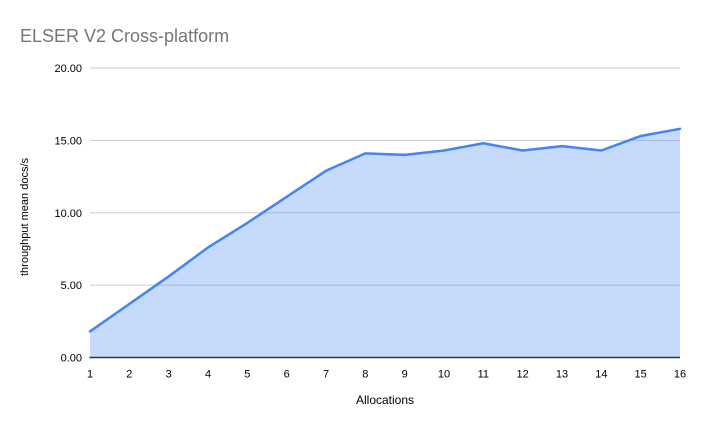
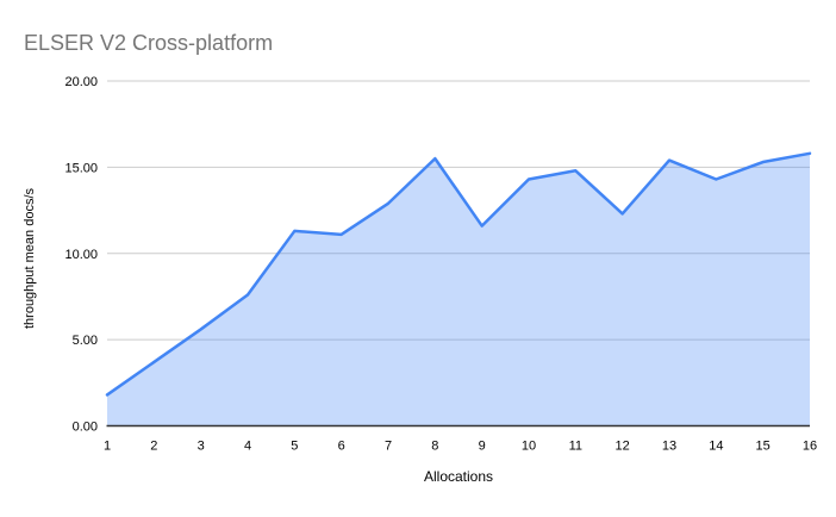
5: 9.3 -> 11.3
8: 14.1 -> 15.5
9: 14.0 -> 11.6
12: 14.3 -> 12.3
13: 14.6 -> 15.4
